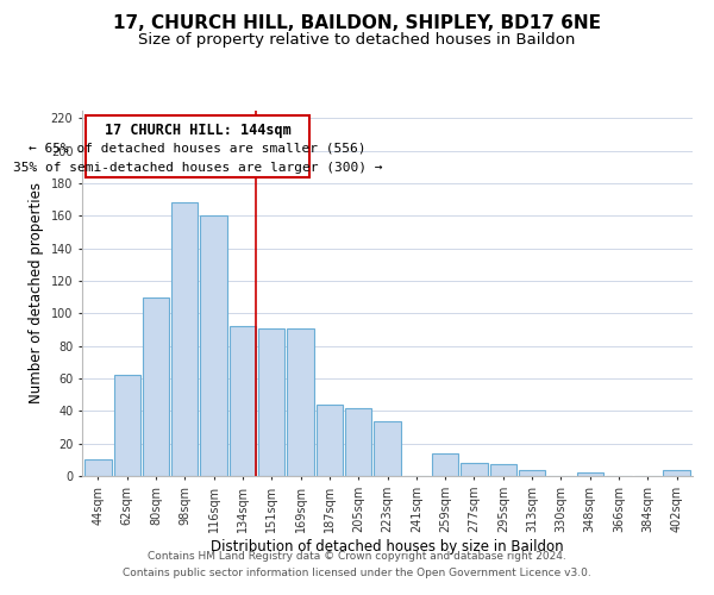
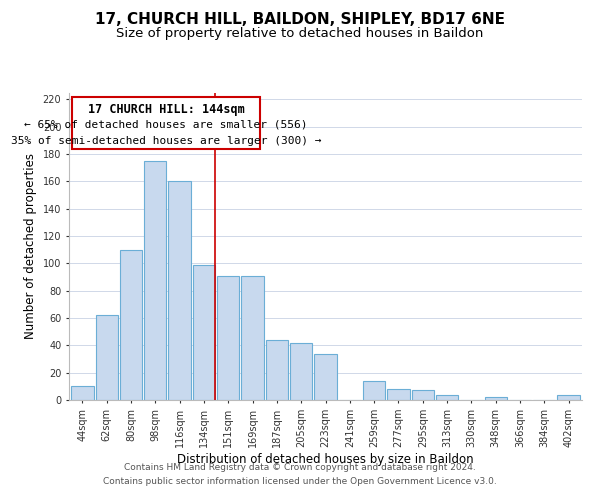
98sqm: 168 -> 175
134sqm: 92 -> 99
